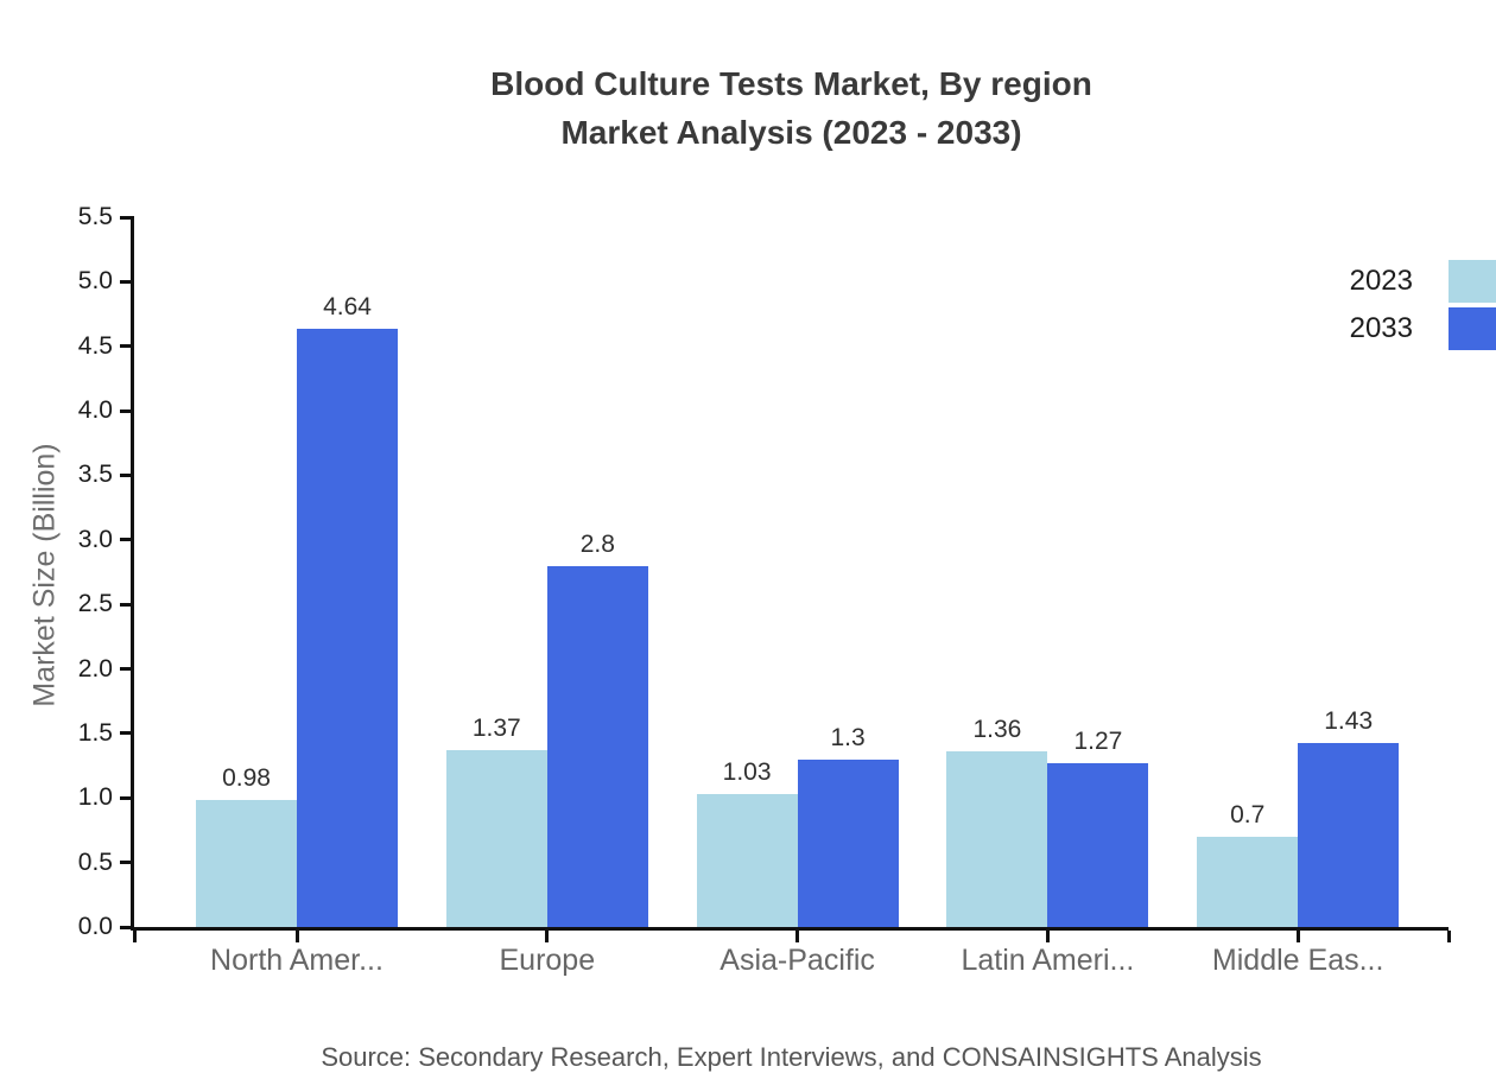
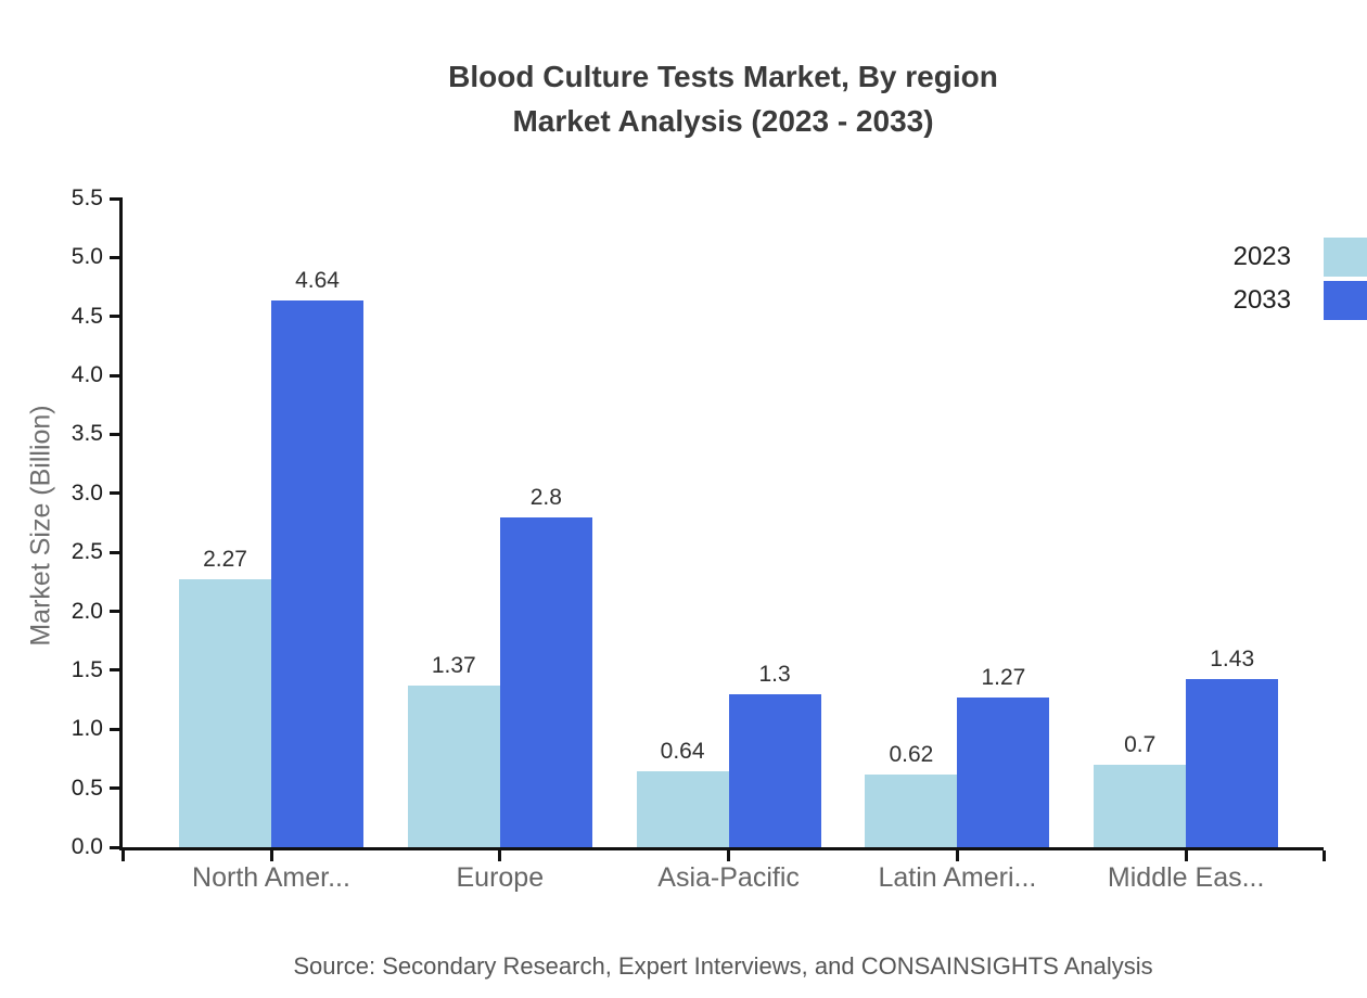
2023/North Amer...: 0.98 -> 2.27
2023/Asia-Pacific: 1.03 -> 0.64
2023/Latin Ameri...: 1.36 -> 0.62
